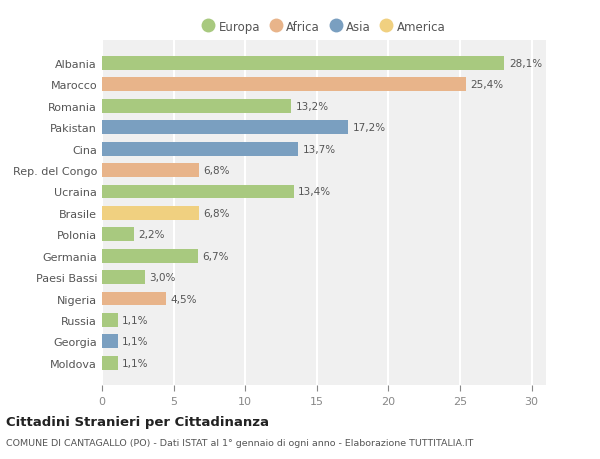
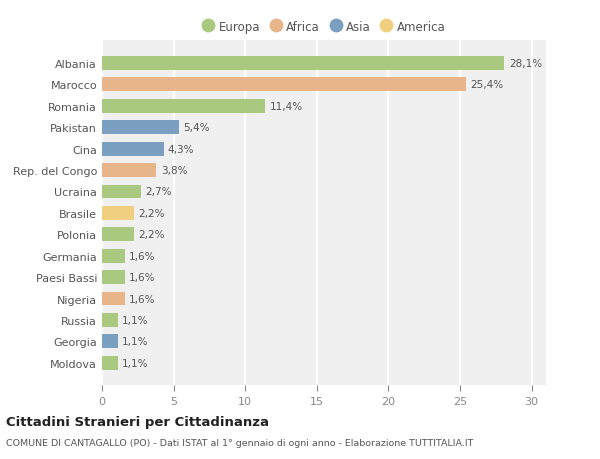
Romania: 13,2% -> 11,4%
Pakistan: 17,2% -> 5,4%
Cina: 13,7% -> 4,3%
Rep. del Congo: 6,8% -> 3,8%
Ucraina: 13,4% -> 2,7%
Brasile: 6,8% -> 2,2%
Germania: 6,7% -> 1,6%
Paesi Bassi: 3,0% -> 1,6%
Nigeria: 4,5% -> 1,6%
